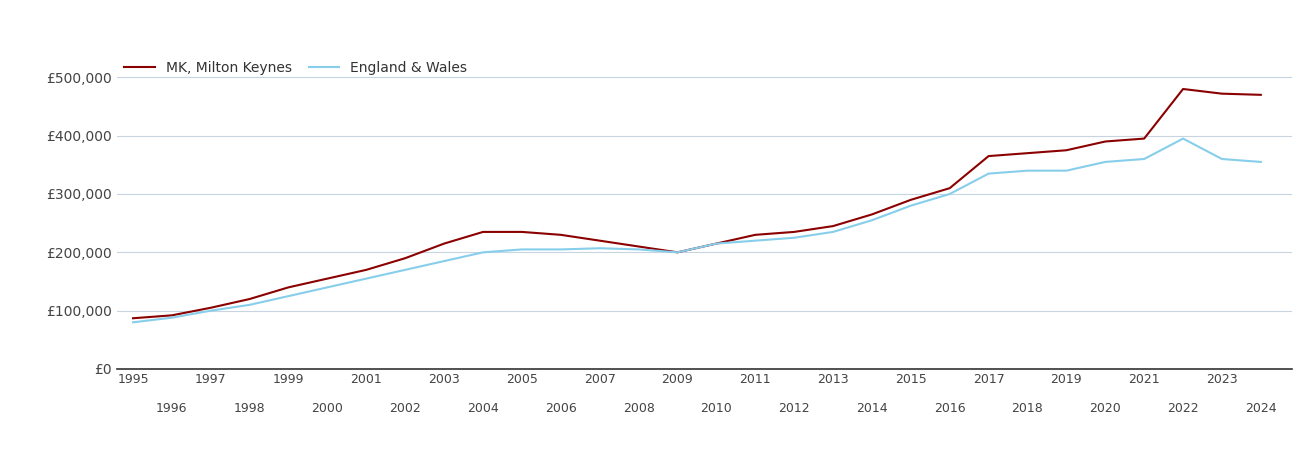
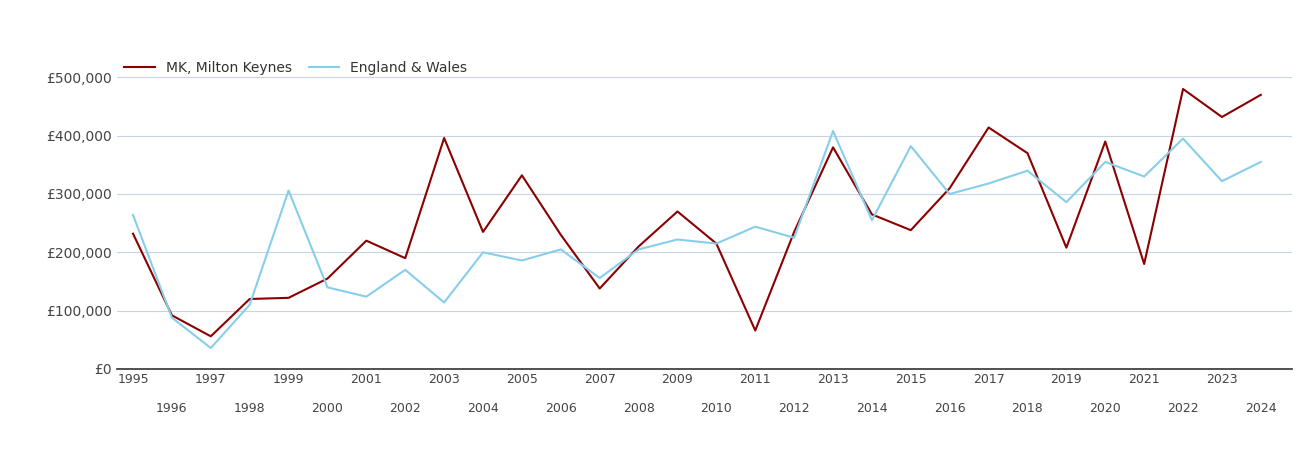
MK, Milton Keynes/1995: £87,000 -> £232,000
England & Wales/1995: £80,000 -> £264,000
MK, Milton Keynes/1997: £105,000 -> £56,000
England & Wales/1997: £100,000 -> £36,000
MK, Milton Keynes/1999: £140,000 -> £122,000
England & Wales/1999: £125,000 -> £306,000
MK, Milton Keynes/2001: £170,000 -> £220,000
England & Wales/2001: £155,000 -> £124,000
MK, Milton Keynes/2003: £215,000 -> £396,000
England & Wales/2003: £185,000 -> £114,000
MK, Milton Keynes/2005: £235,000 -> £332,000
England & Wales/2005: £205,000 -> £186,000
MK, Milton Keynes/2007: £220,000 -> £138,000
England & Wales/2007: £207,000 -> £156,000
MK, Milton Keynes/2009: £200,000 -> £270,000
England & Wales/2009: £200,000 -> £222,000
MK, Milton Keynes/2011: £230,000 -> £66,000
England & Wales/2011: £220,000 -> £244,000
MK, Milton Keynes/2013: £245,000 -> £380,000
England & Wales/2013: £235,000 -> £408,000
MK, Milton Keynes/2015: £290,000 -> £238,000
England & Wales/2015: £280,000 -> £382,000
MK, Milton Keynes/2017: £365,000 -> £414,000
England & Wales/2017: £335,000 -> £318,000
MK, Milton Keynes/2019: £375,000 -> £208,000
England & Wales/2019: £340,000 -> £286,000
MK, Milton Keynes/2021: £395,000 -> £180,000
England & Wales/2021: £360,000 -> £330,000
MK, Milton Keynes/2023: £472,000 -> £432,000
England & Wales/2023: £360,000 -> £322,000
